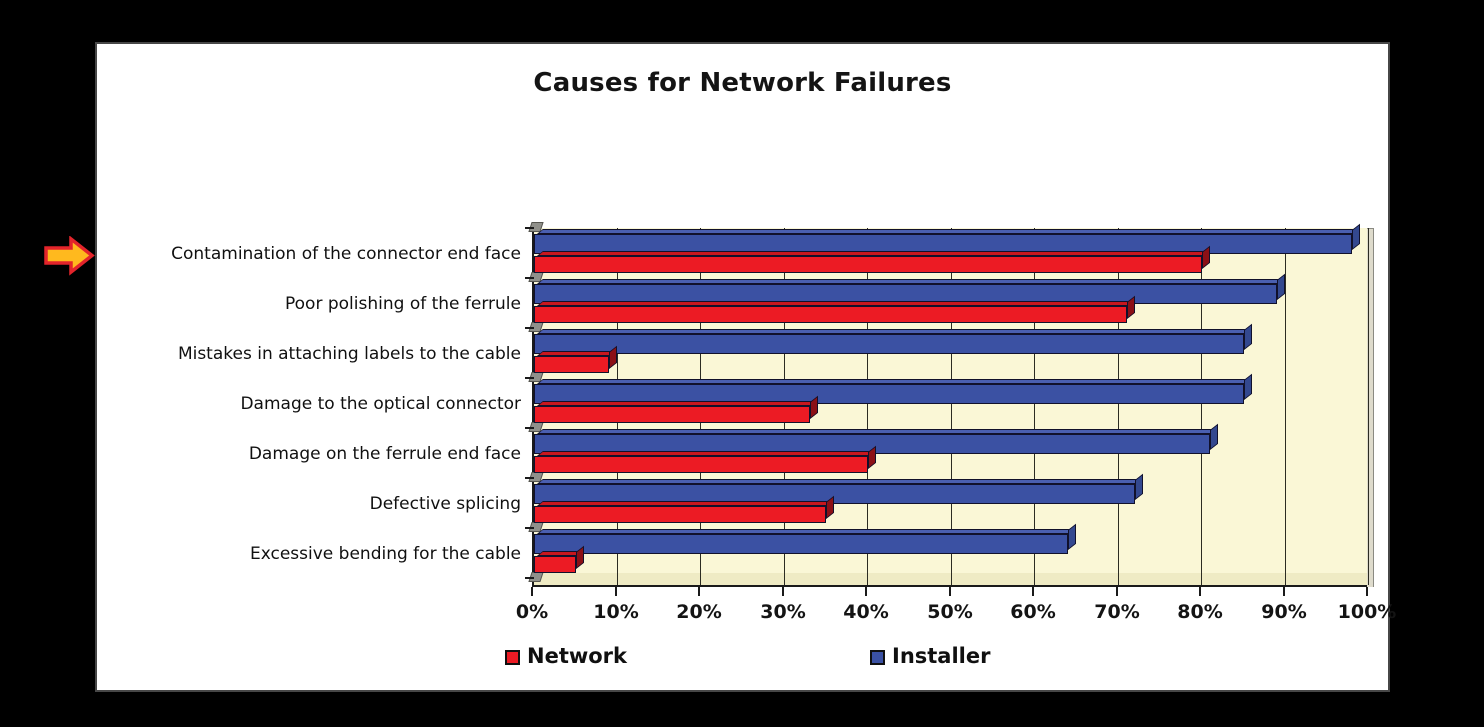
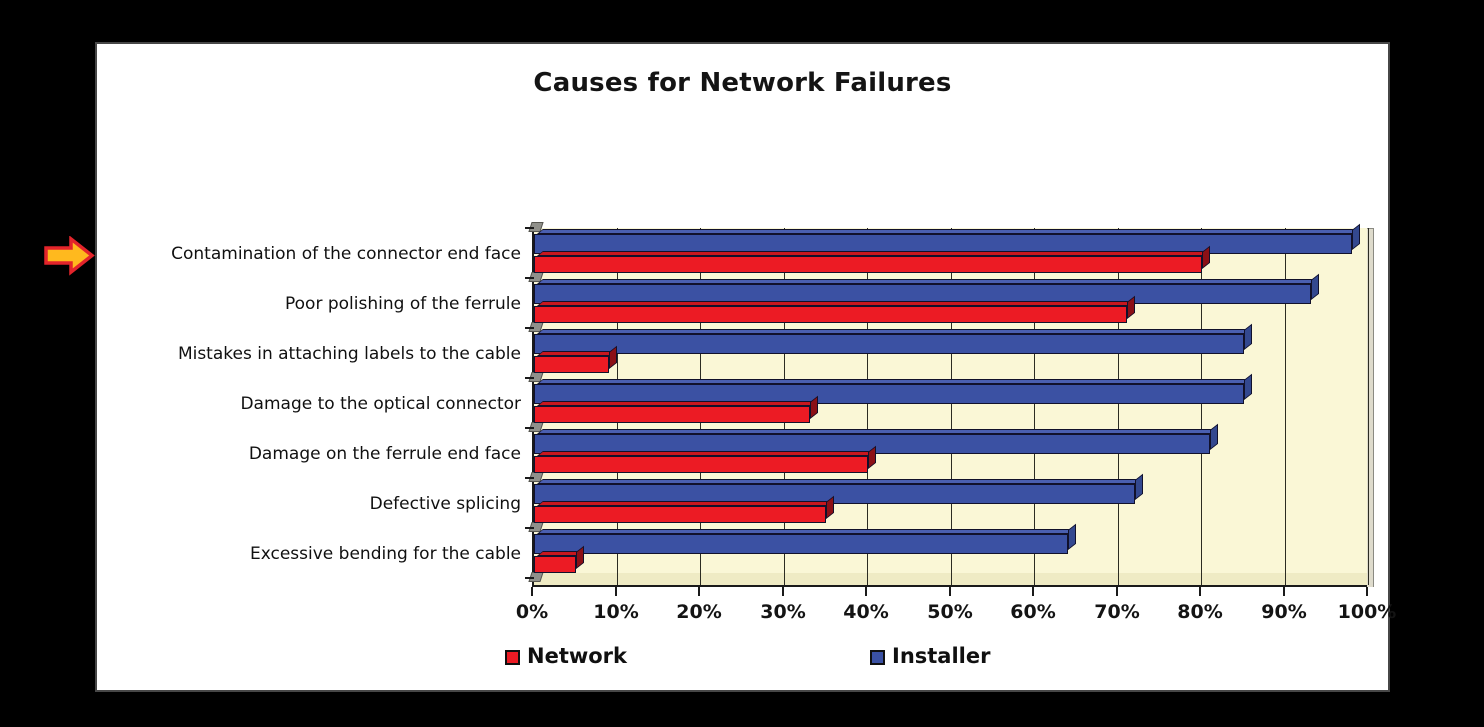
Installer/Poor polishing of the ferrule: 89% -> 93%
